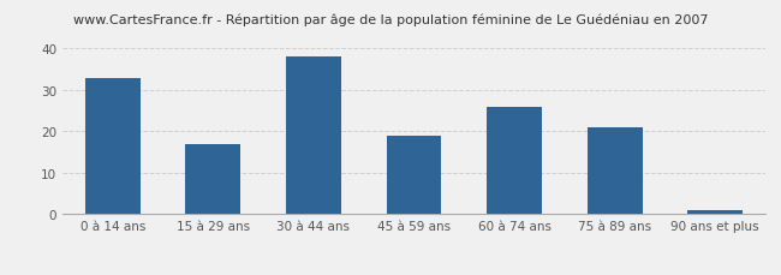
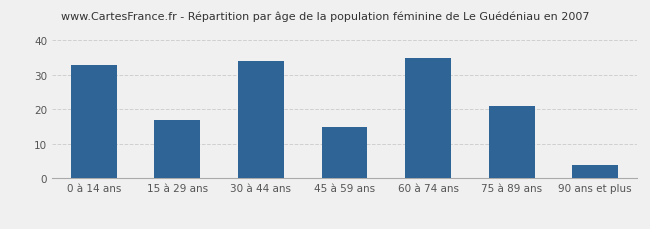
30 à 44 ans: 38 -> 34
45 à 59 ans: 19 -> 15
60 à 74 ans: 26 -> 35
90 ans et plus: 1 -> 4
